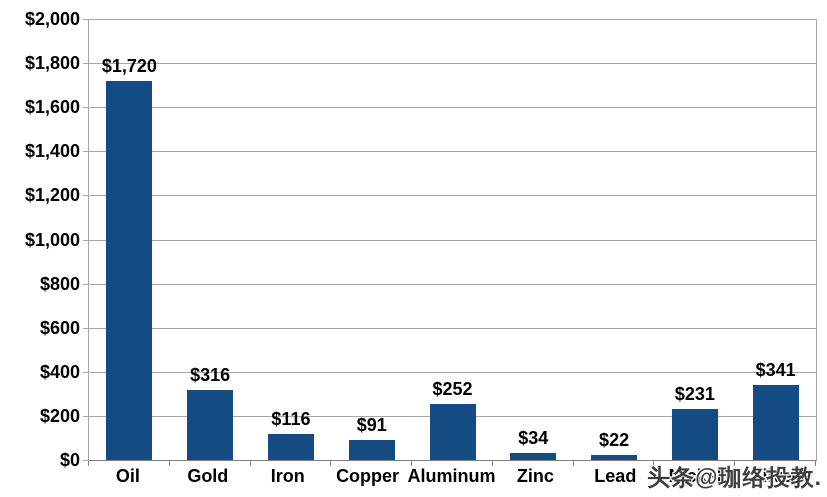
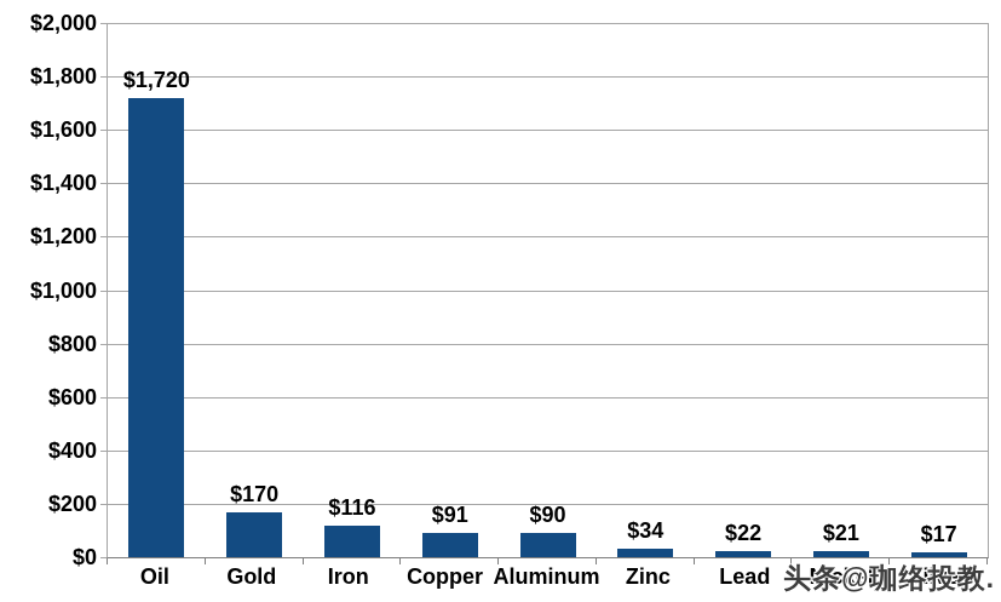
Gold: $316 -> $170
Aluminum: $252 -> $90
Nickel: $231 -> $21
Silver: $341 -> $17
